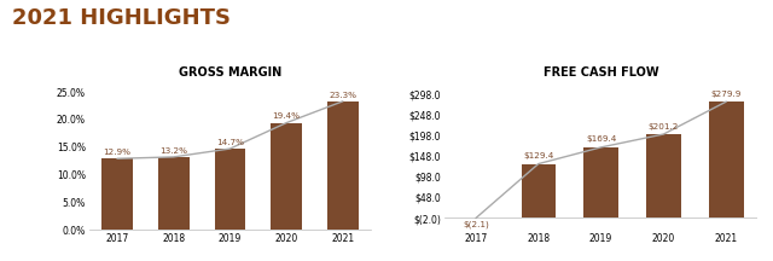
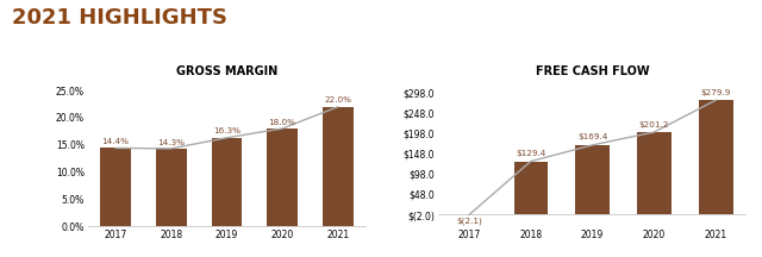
GROSS MARGIN/2017: 12.9% -> 14.4%
GROSS MARGIN/2018: 13.2% -> 14.3%
GROSS MARGIN/2019: 14.7% -> 16.3%
GROSS MARGIN/2020: 19.4% -> 18.0%
GROSS MARGIN/2021: 23.3% -> 22.0%
